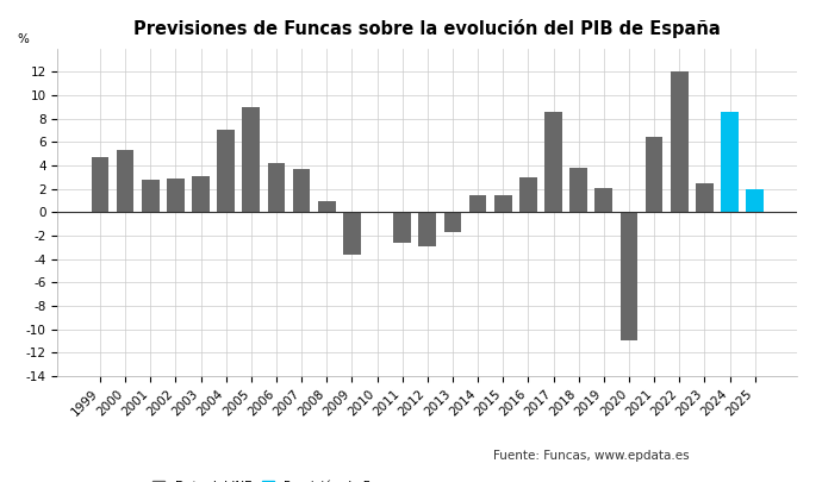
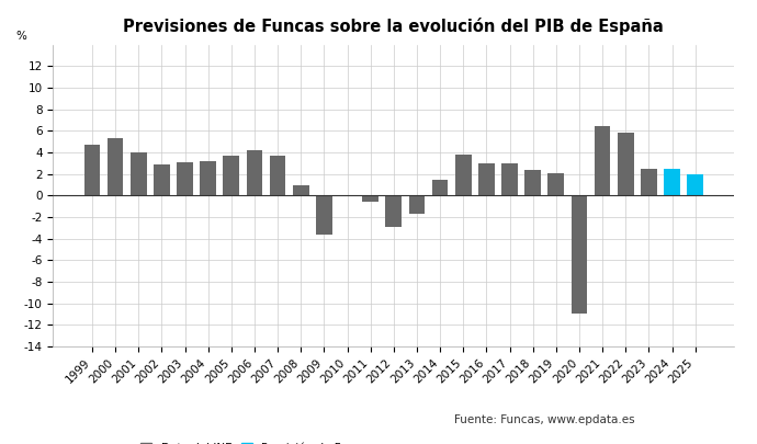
2001: 2.8 -> 4.0
2004: 7.0 -> 3.2
2005: 9.0 -> 3.7
2011: -2.6 -> -0.6
2015: 1.4 -> 3.8
2017: 8.6 -> 3.0
2018: 3.8 -> 2.4
2022: 12.0 -> 5.8
2024: 8.6 -> 2.5
